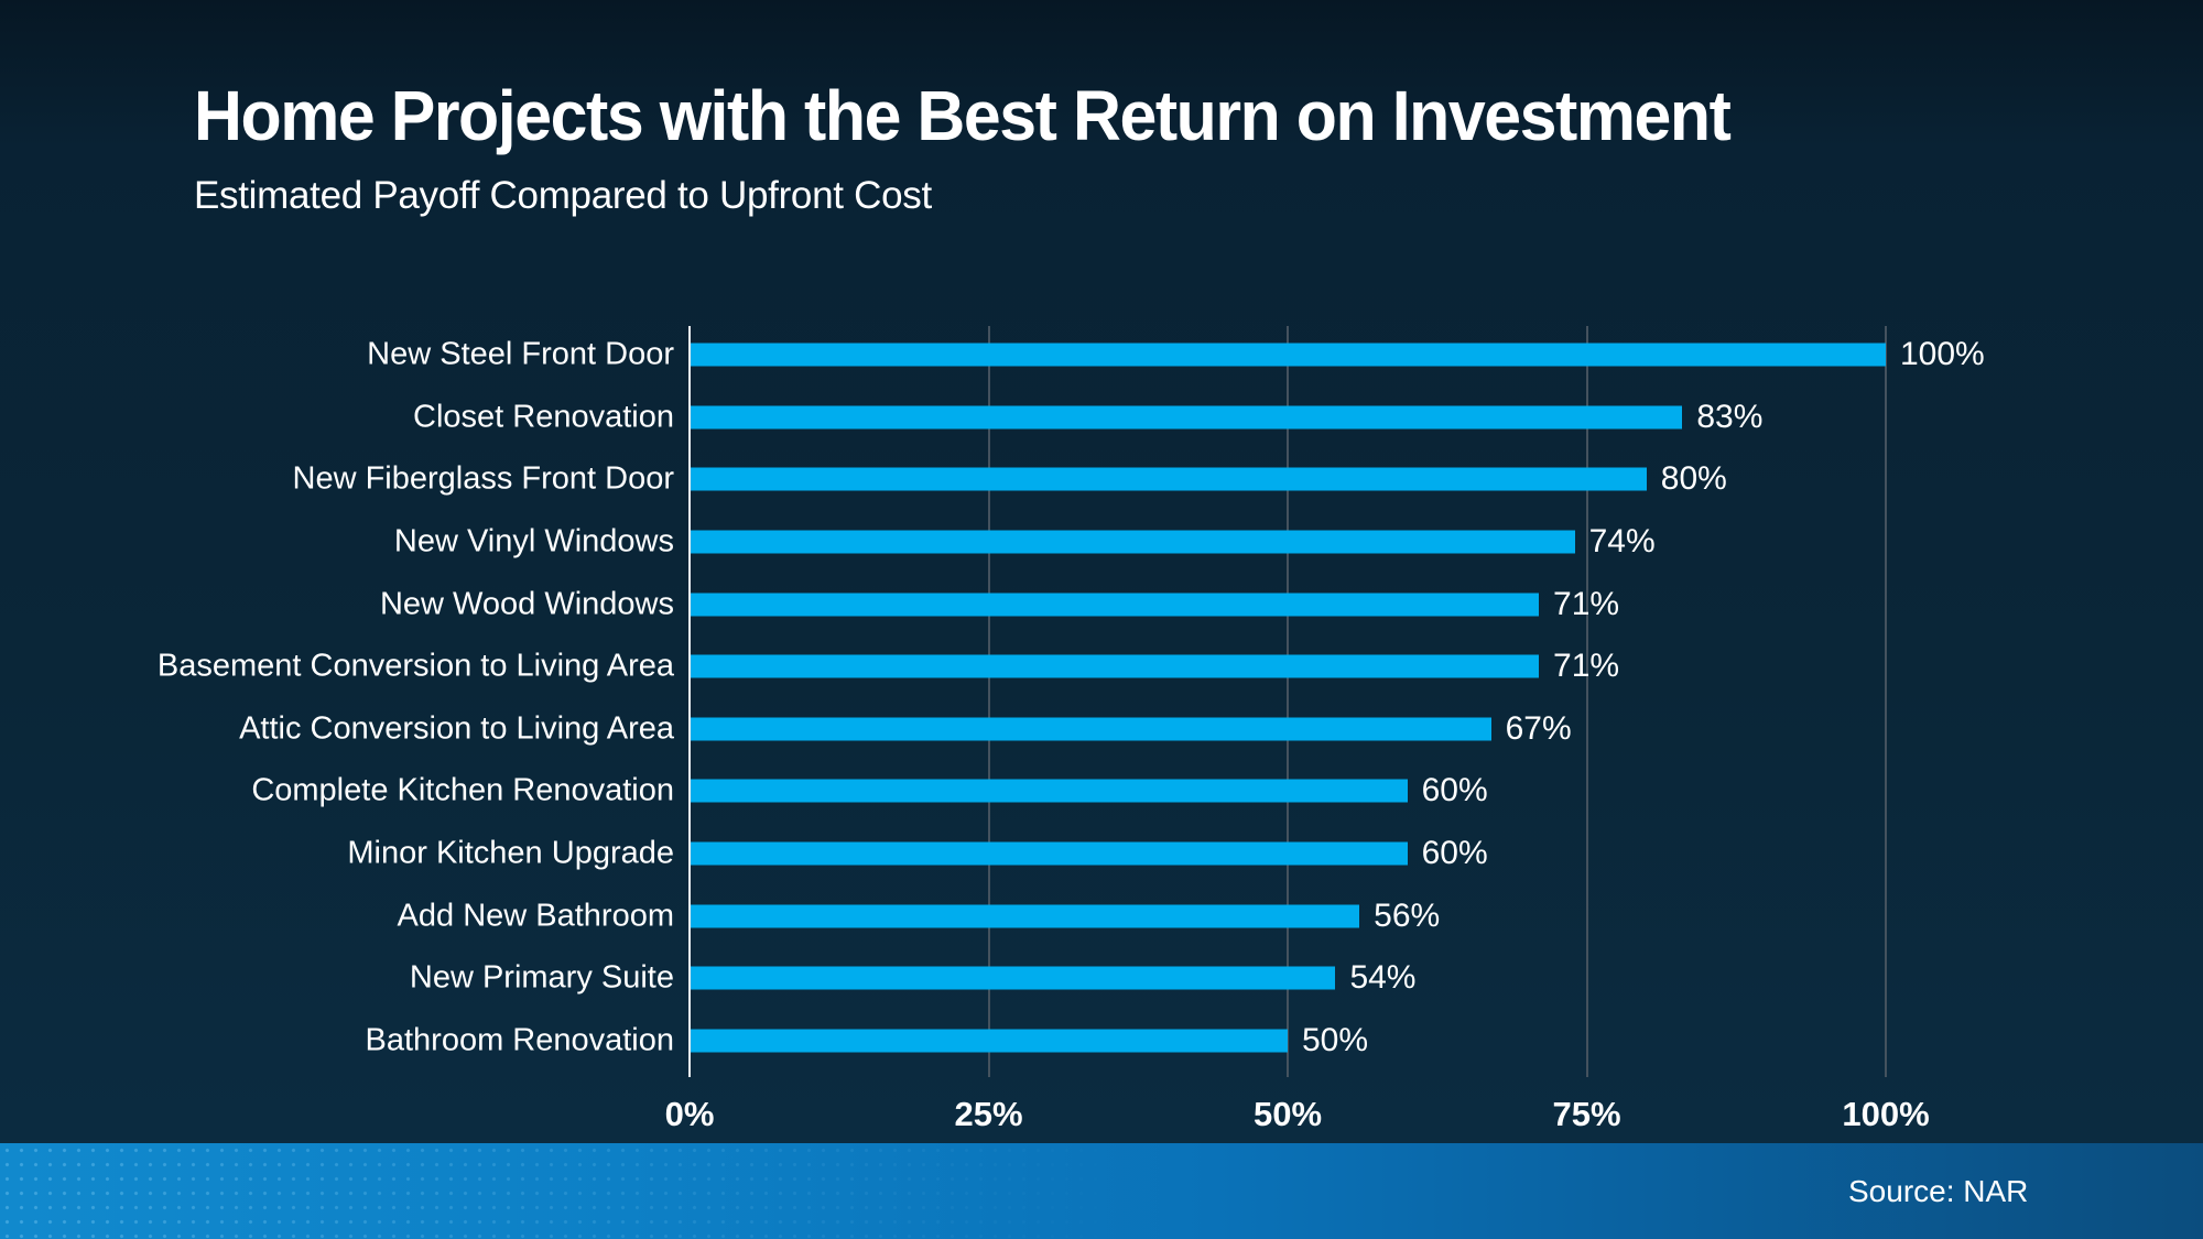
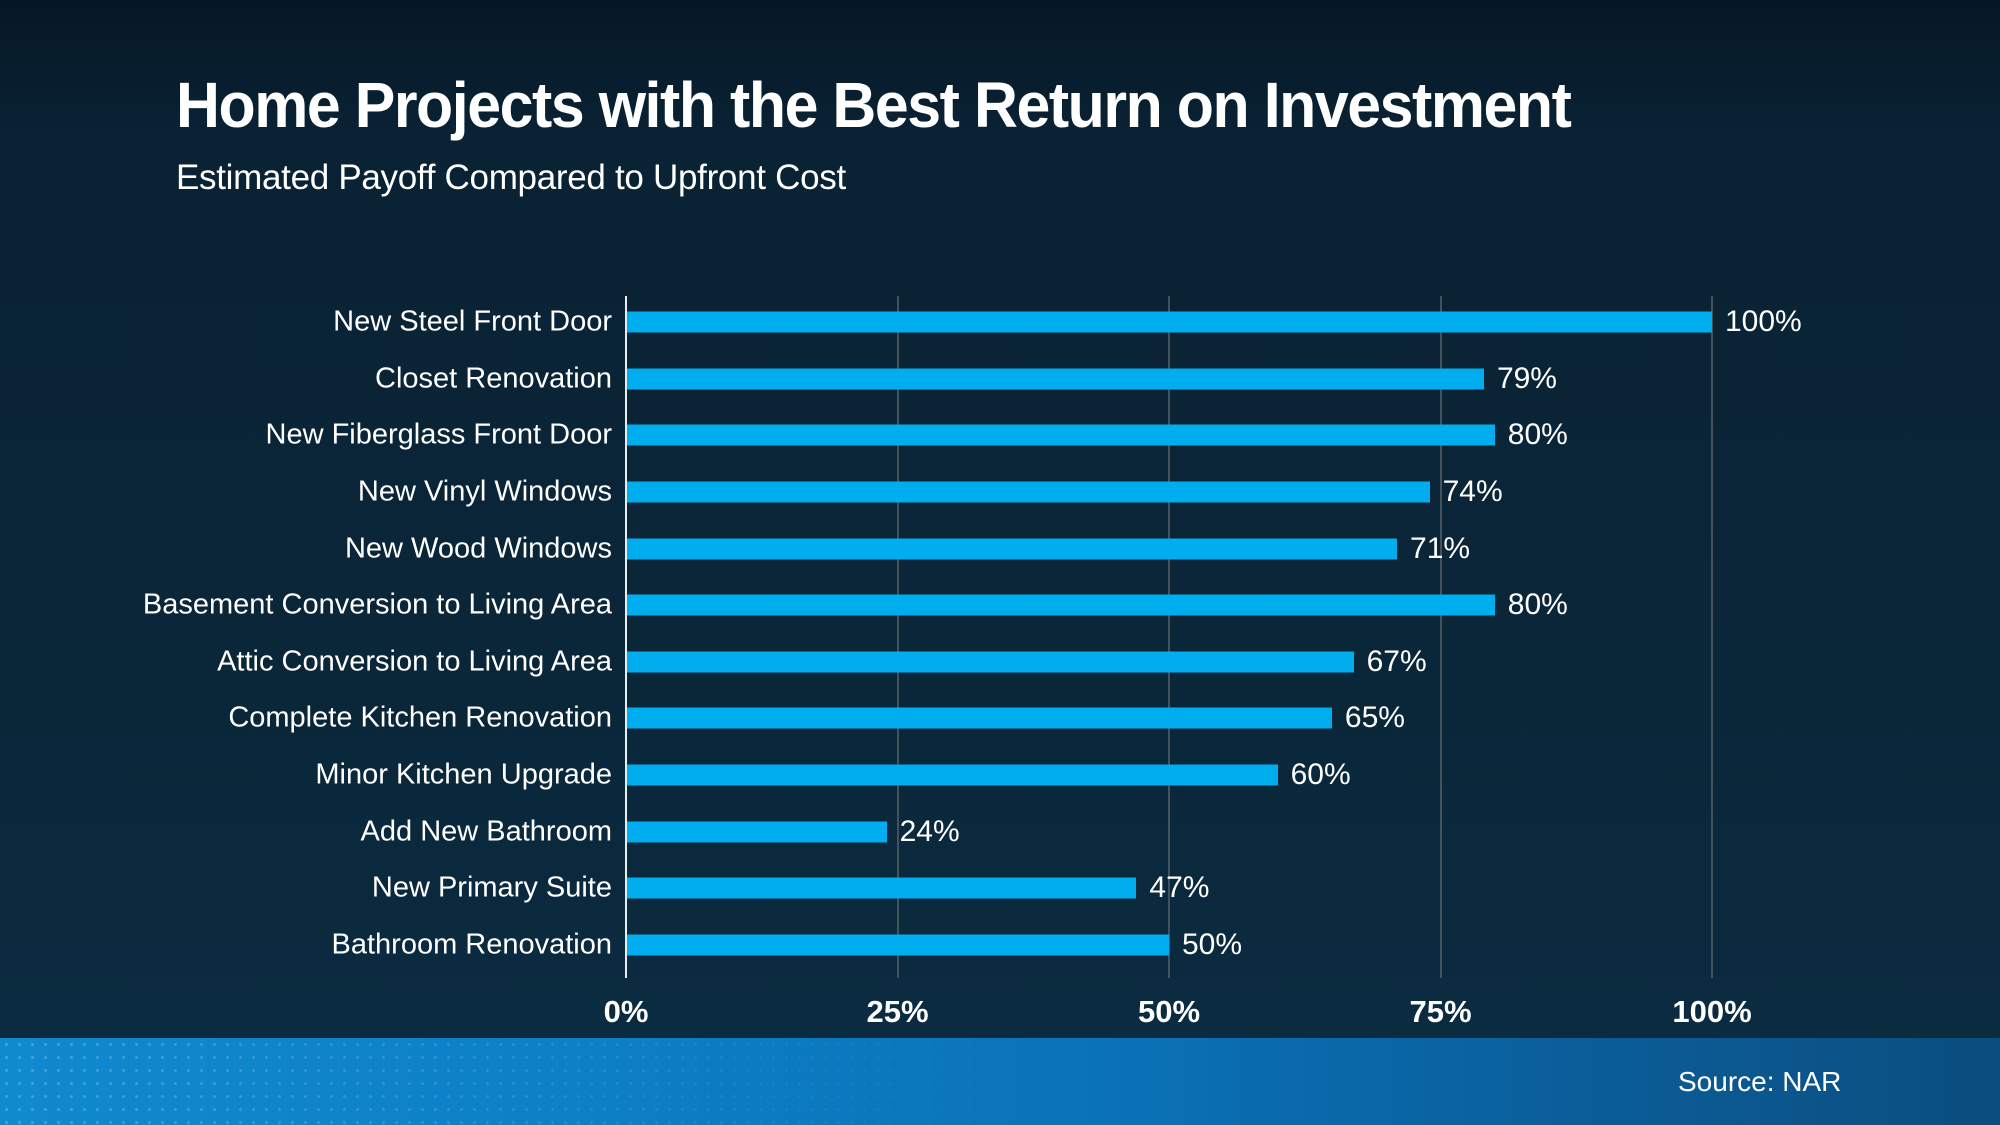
Closet Renovation: 83% -> 79%
Basement Conversion to Living Area: 71% -> 80%
Complete Kitchen Renovation: 60% -> 65%
Add New Bathroom: 56% -> 24%
New Primary Suite: 54% -> 47%
